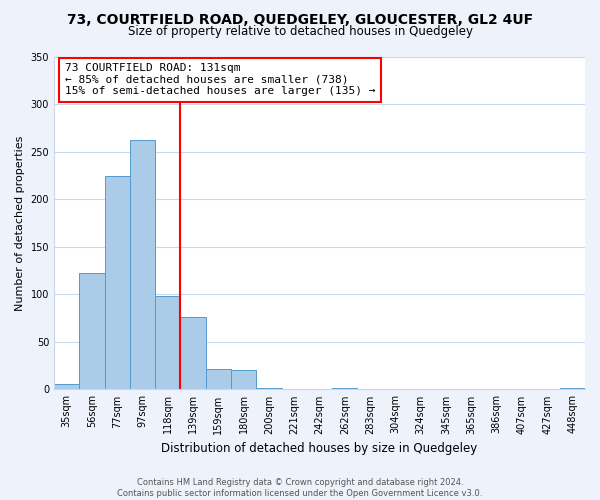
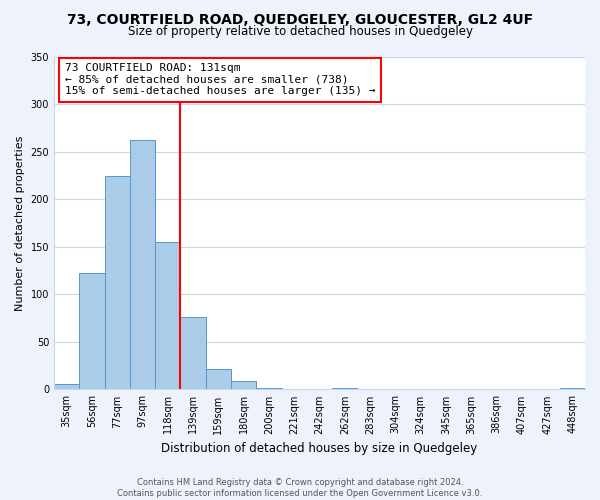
118sqm: 98 -> 155
180sqm: 20 -> 9
